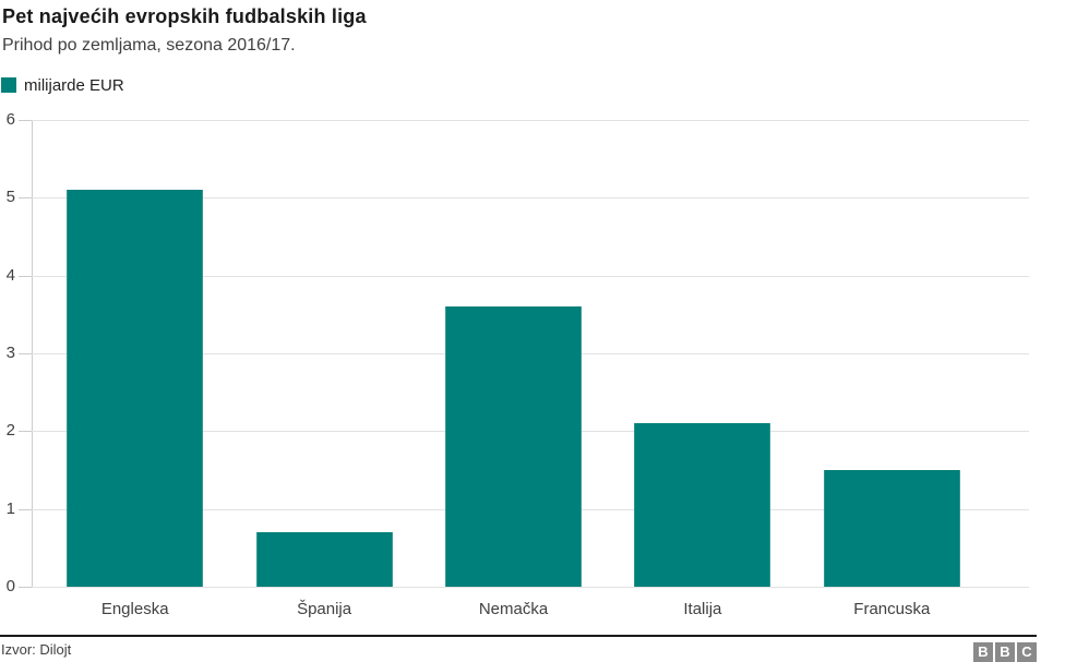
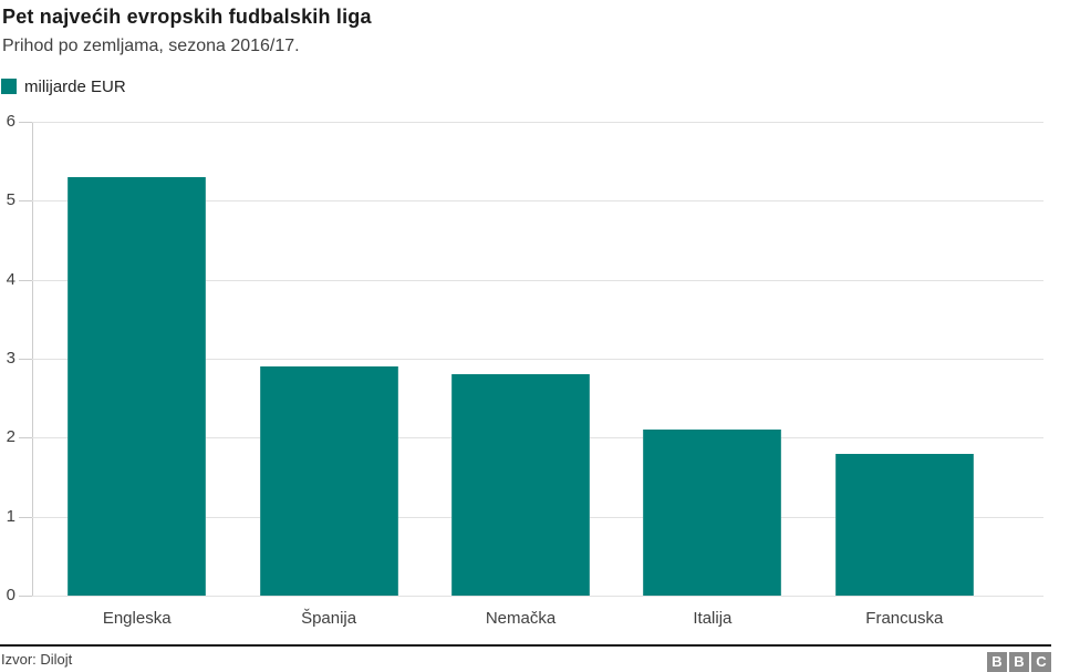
Engleska: 5.1 -> 5.3
Španija: 0.7 -> 2.9
Nemačka: 3.6 -> 2.8
Francuska: 1.5 -> 1.8
